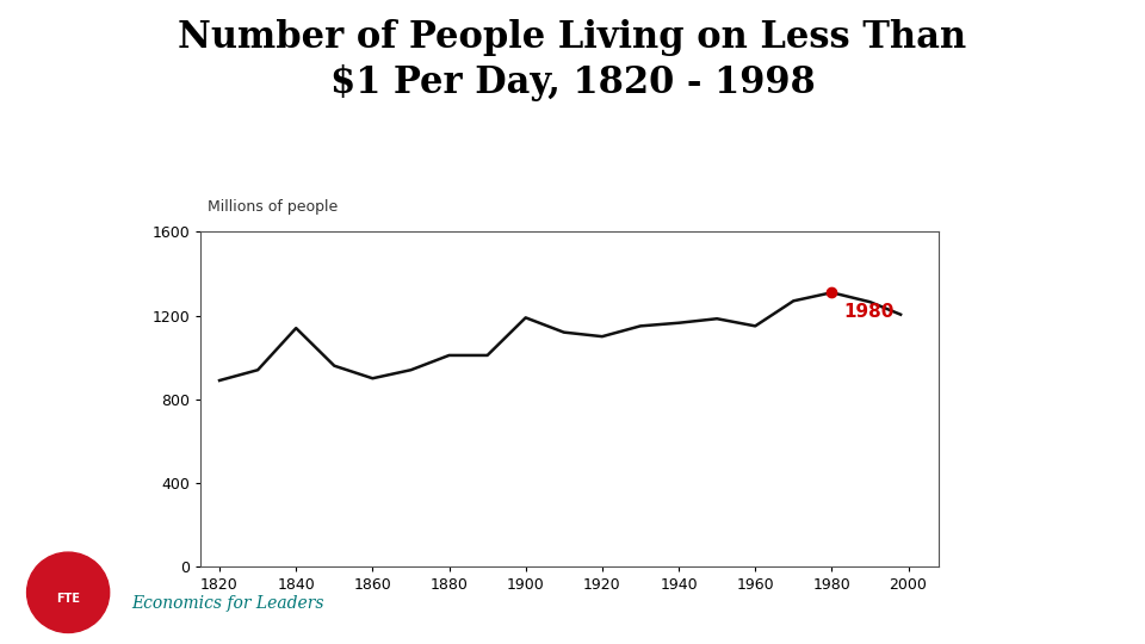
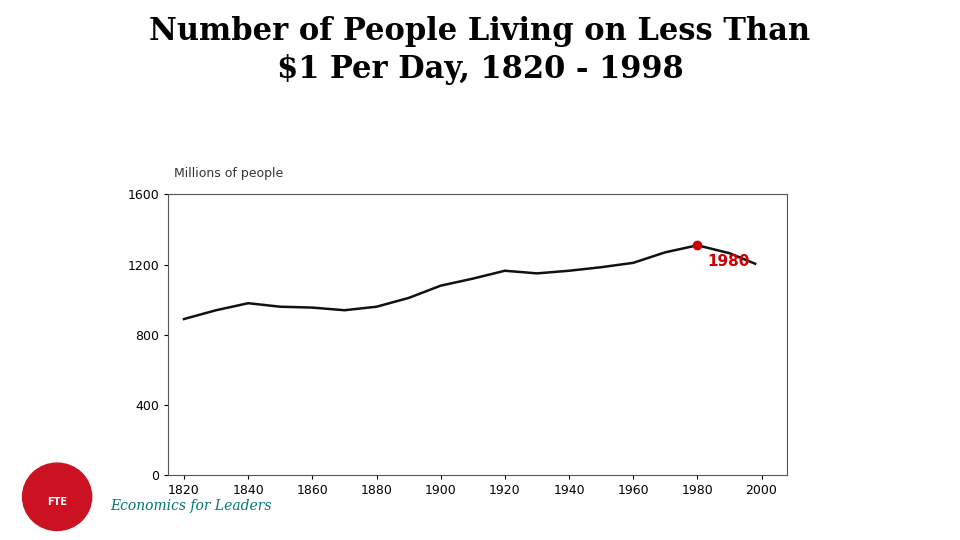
1840: 1140 -> 980
1860: 900 -> 960
1880: 1010 -> 960
1900: 1190 -> 1080
1920: 1100 -> 1160
1960: 1150 -> 1210
